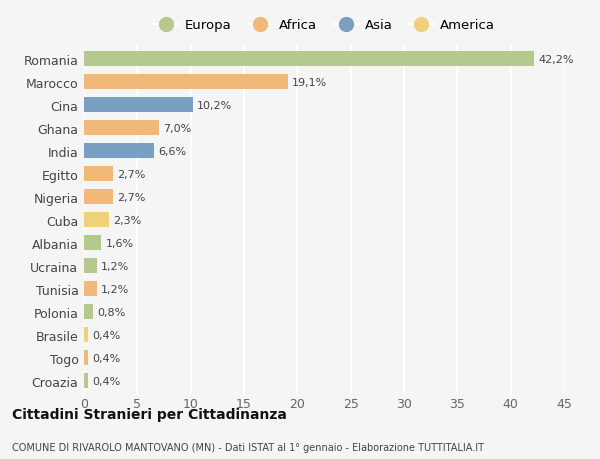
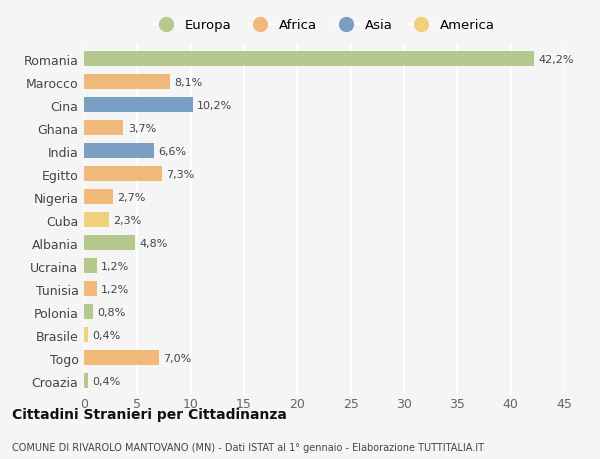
Marocco: 19,1% -> 8,1%
Ghana: 7,0% -> 3,7%
Egitto: 2,7% -> 7,3%
Albania: 1,6% -> 4,8%
Togo: 0,4% -> 7,0%
